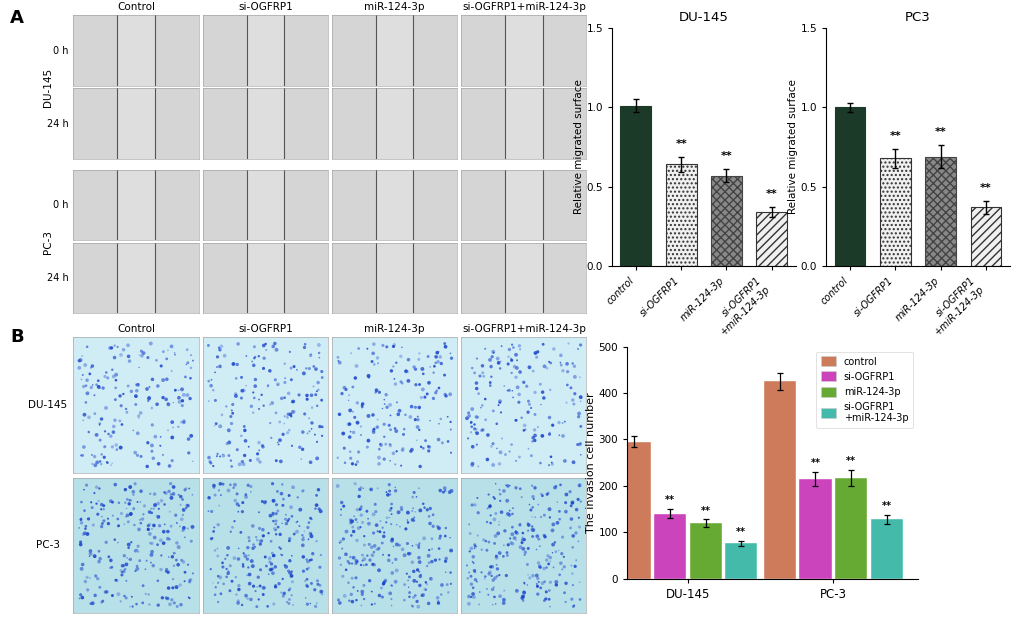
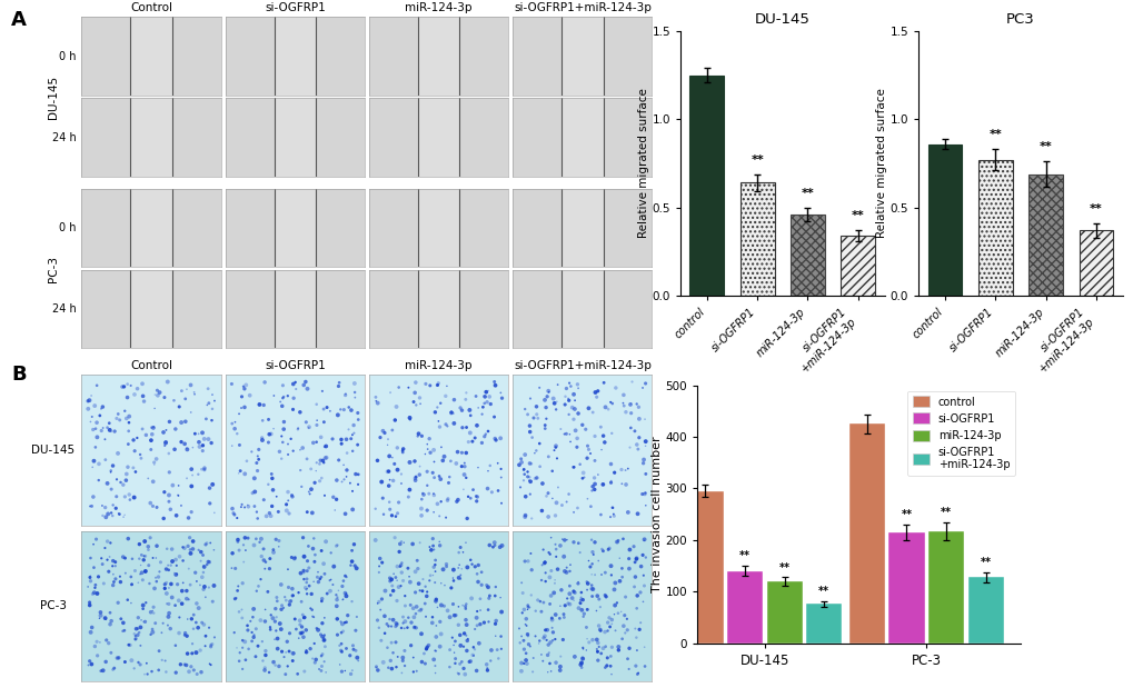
DU-145/control: 1.01 -> 1.25
DU-145/miR-124-3p: 0.57 -> 0.46
PC3/control: 1.00 -> 0.86
PC3/si-OGFRP1: 0.68 -> 0.77
